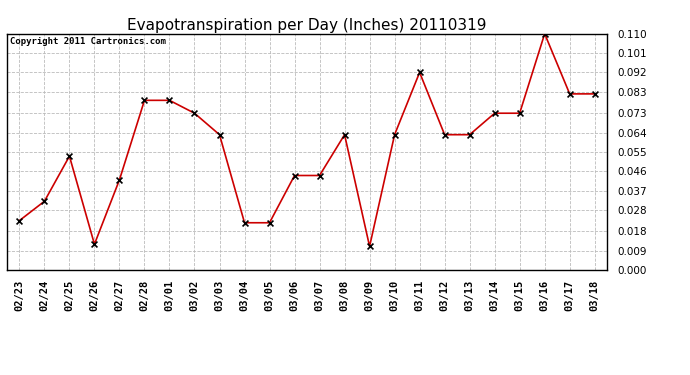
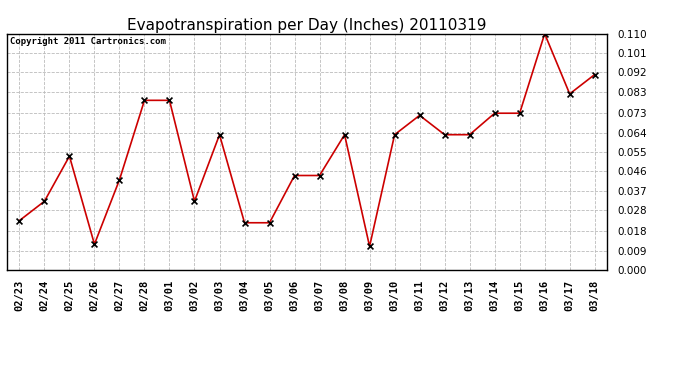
03/02: 0.073 -> 0.032
03/11: 0.092 -> 0.072
03/18: 0.082 -> 0.091
